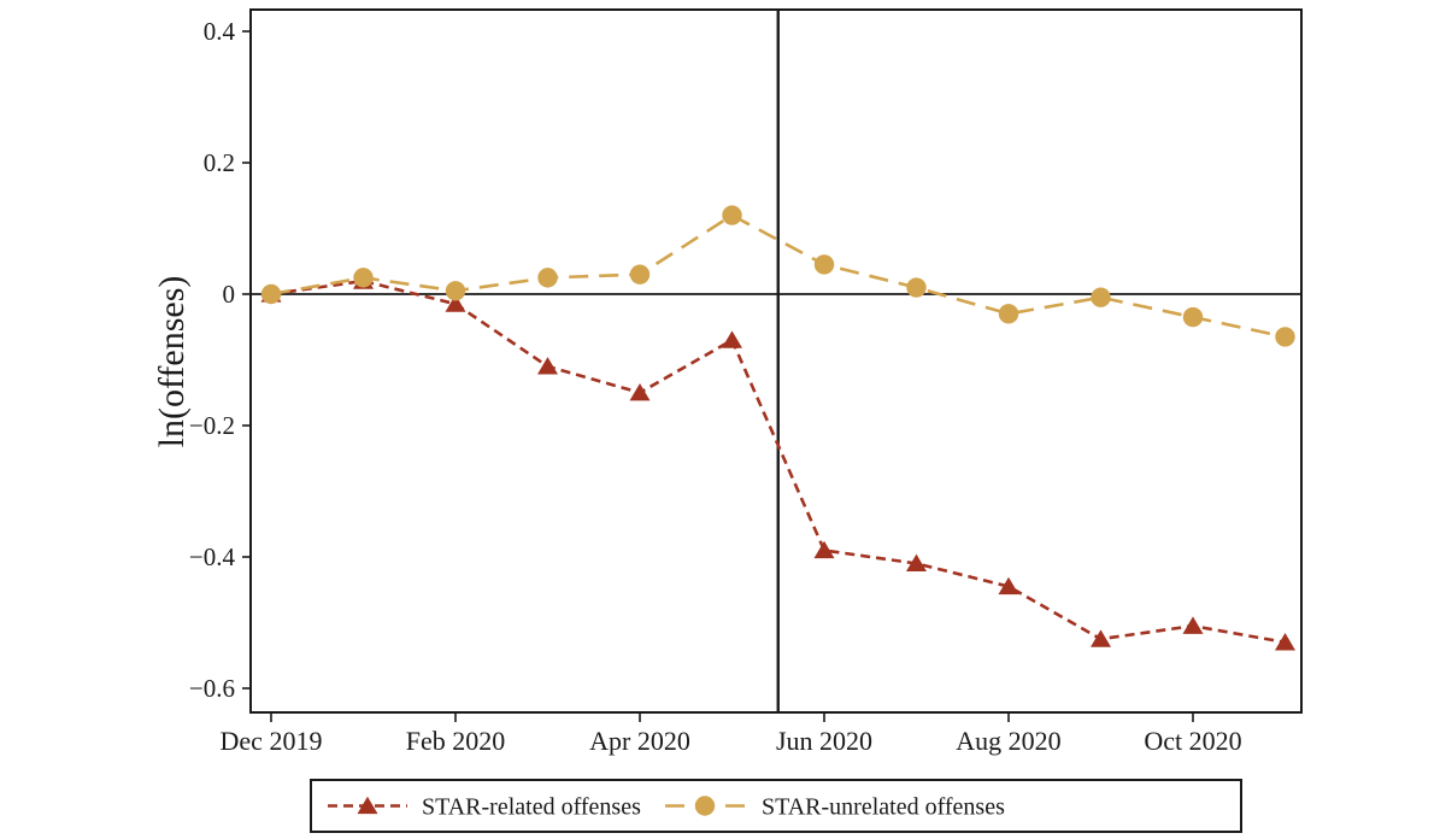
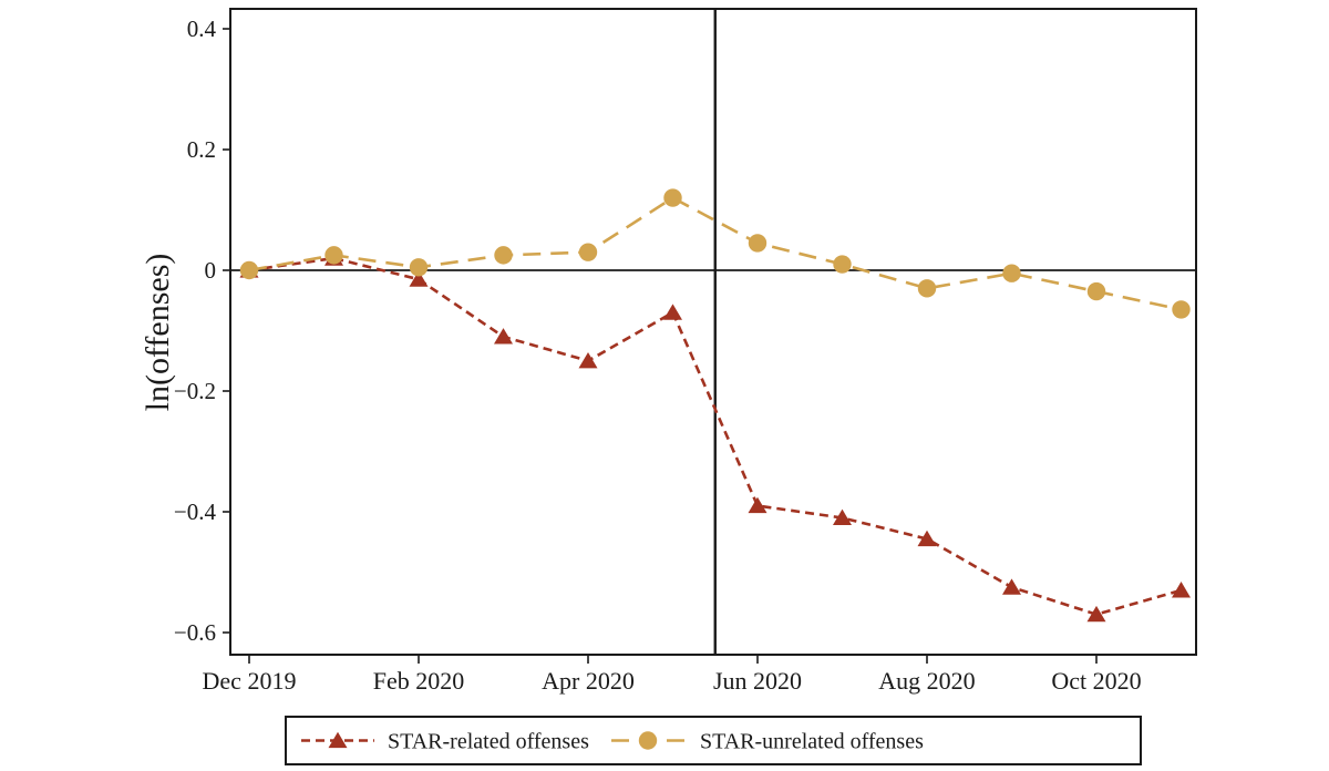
STAR-related offenses/Oct 2020: -0.51 -> -0.57
